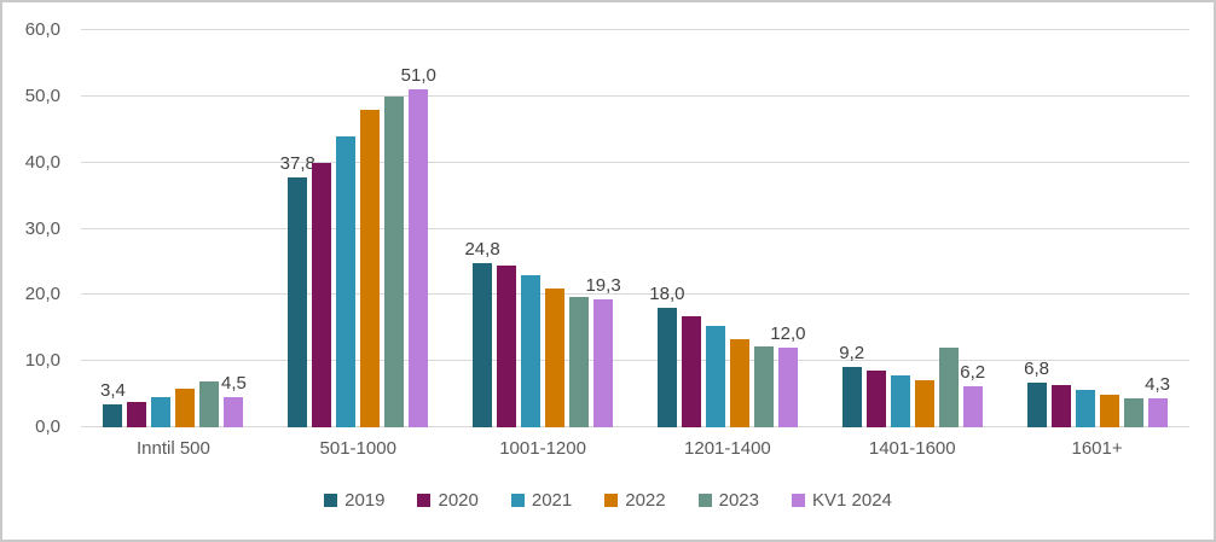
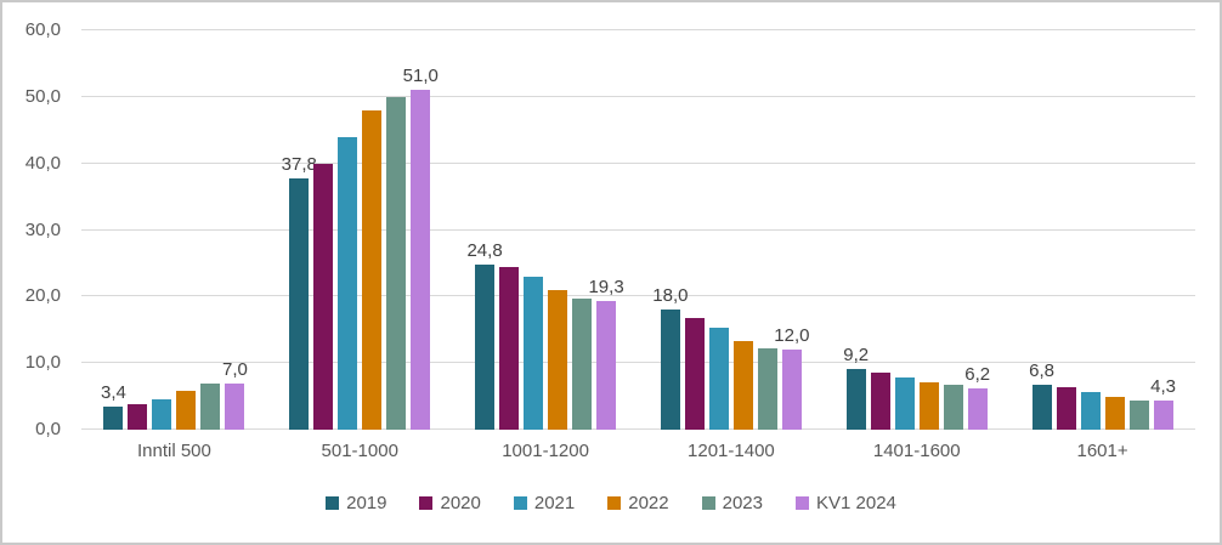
KV1 2024/Inntil 500: 4,5 -> 7,0
2023/1401-1600: 12 -> 7
